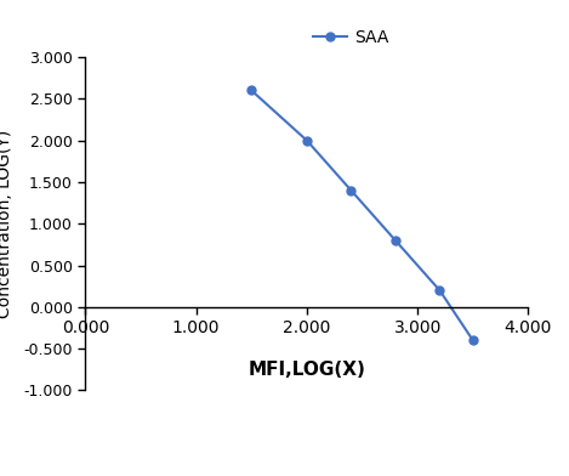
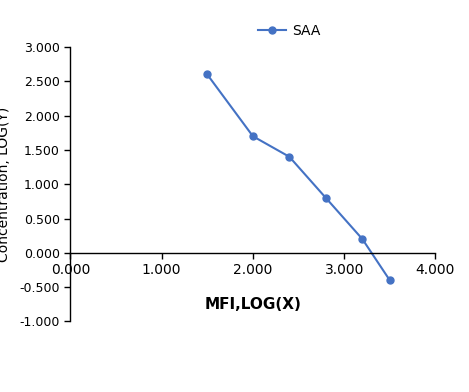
2.000: 2.0 -> 1.7
